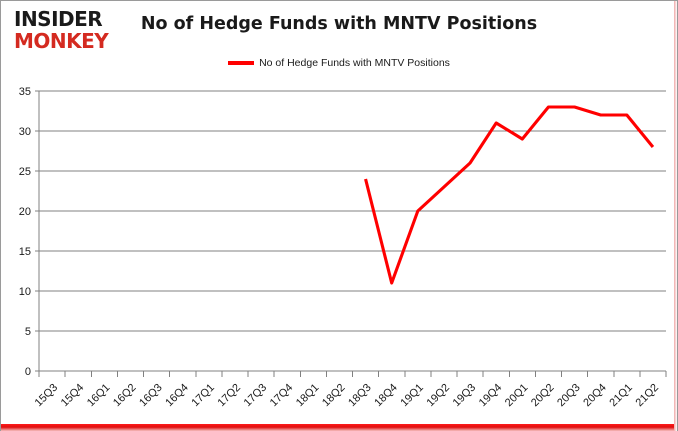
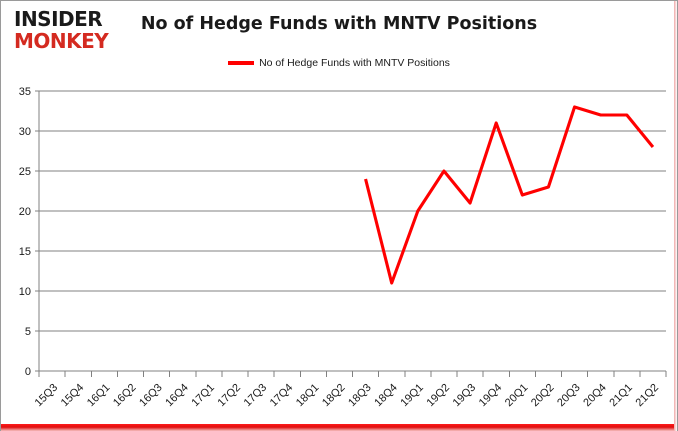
19Q2: 23 -> 25
19Q3: 26 -> 21
20Q1: 29 -> 22
20Q2: 33 -> 23
